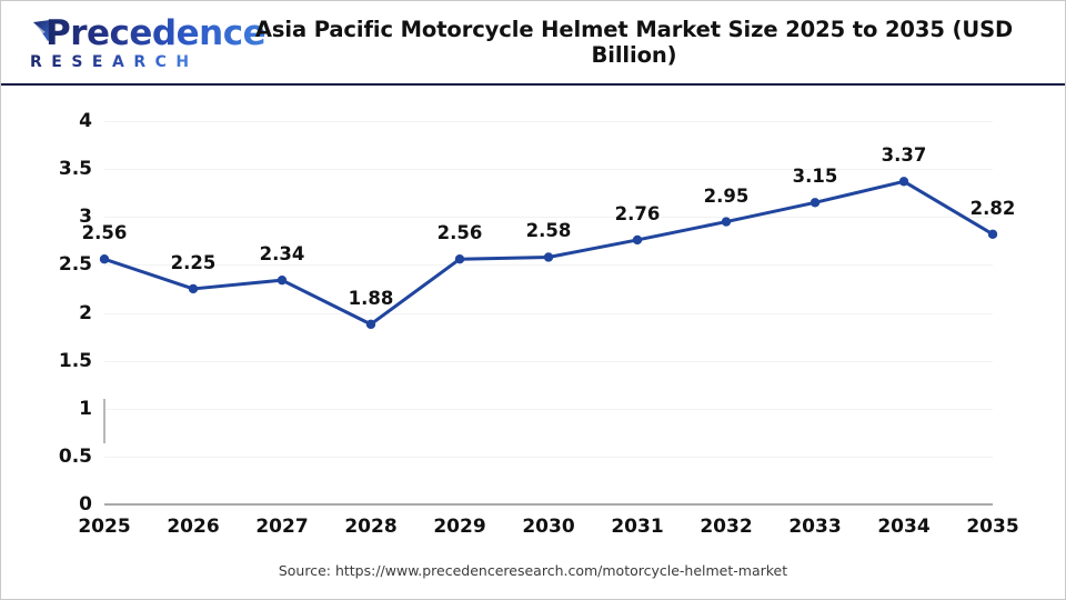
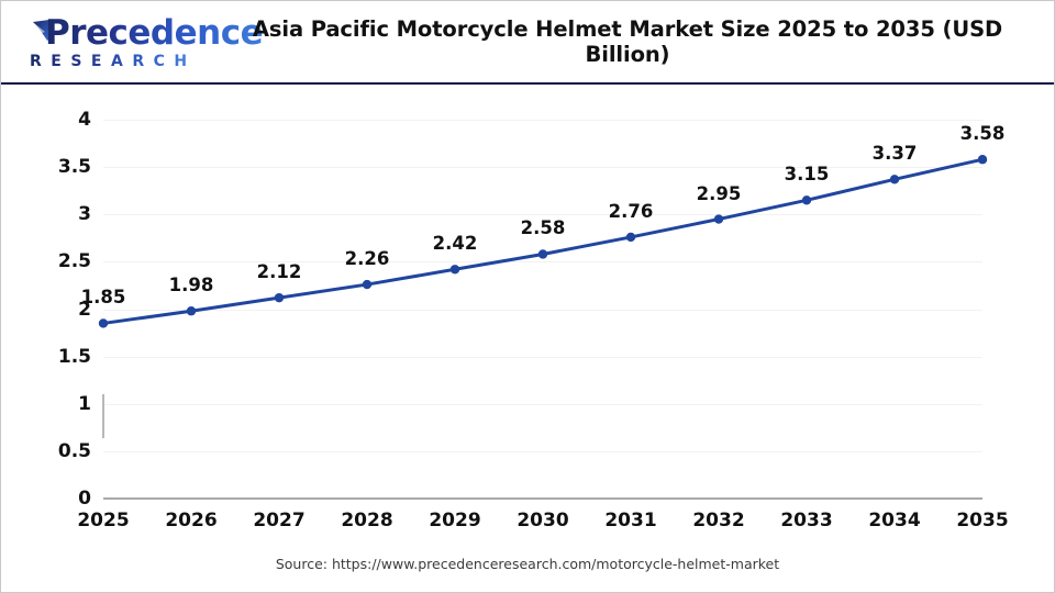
2025: 2.56 -> 1.85
2026: 2.25 -> 1.98
2027: 2.34 -> 2.12
2028: 1.88 -> 2.26
2029: 2.56 -> 2.42
2035: 2.82 -> 3.58
